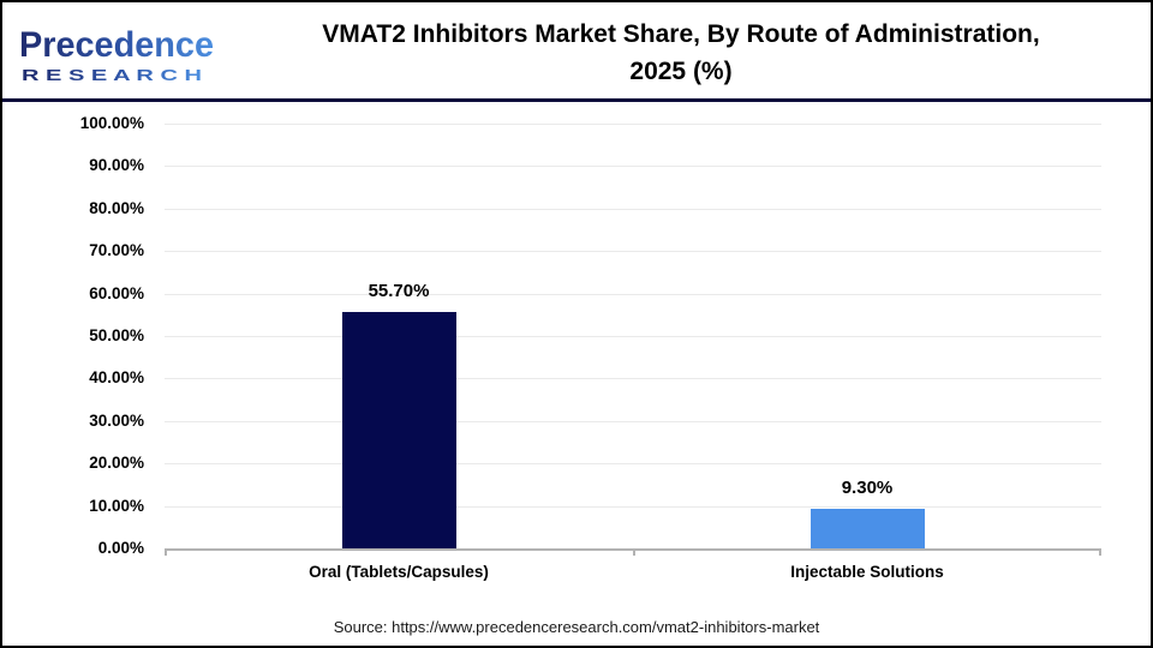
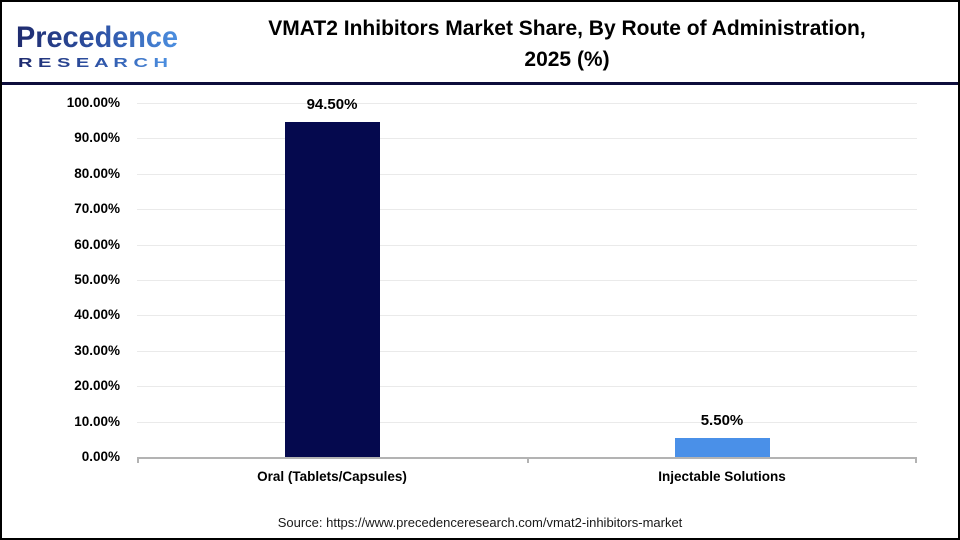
Oral (Tablets/Capsules): 55.70% -> 94.50%
Injectable Solutions: 9.30% -> 5.50%
